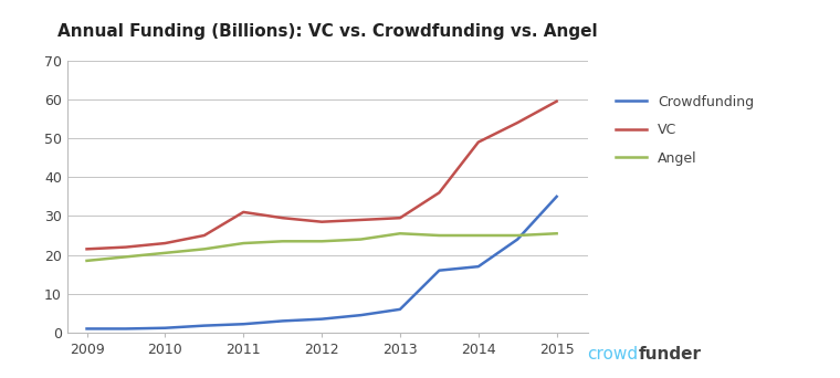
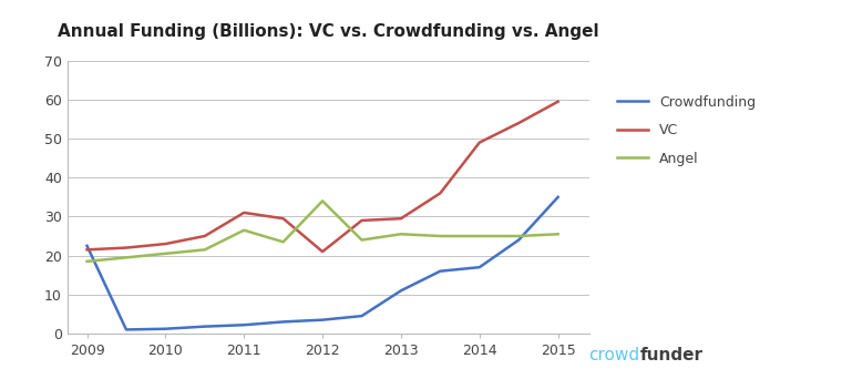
Crowdfunding/2009: 1.0 -> 22.5
Angel/2011: 23.0 -> 26.5
VC/2012: 28.5 -> 21.0
Angel/2012: 23.5 -> 34.0
Crowdfunding/2013: 6.0 -> 11.0
